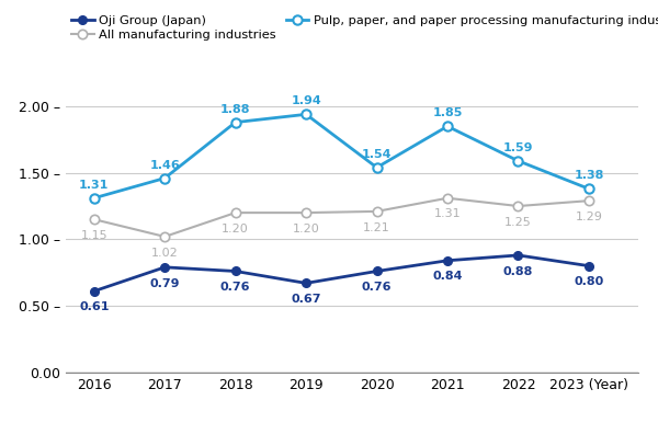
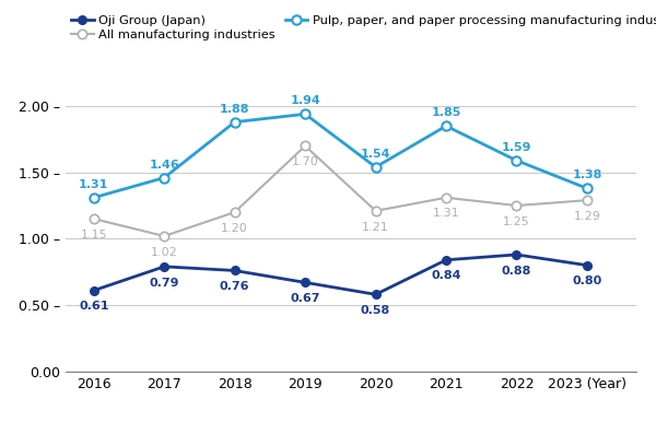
All manufacturing industries/2019: 1.20 -> 1.70
Oji Group (Japan)/2020: 0.76 -> 0.58
